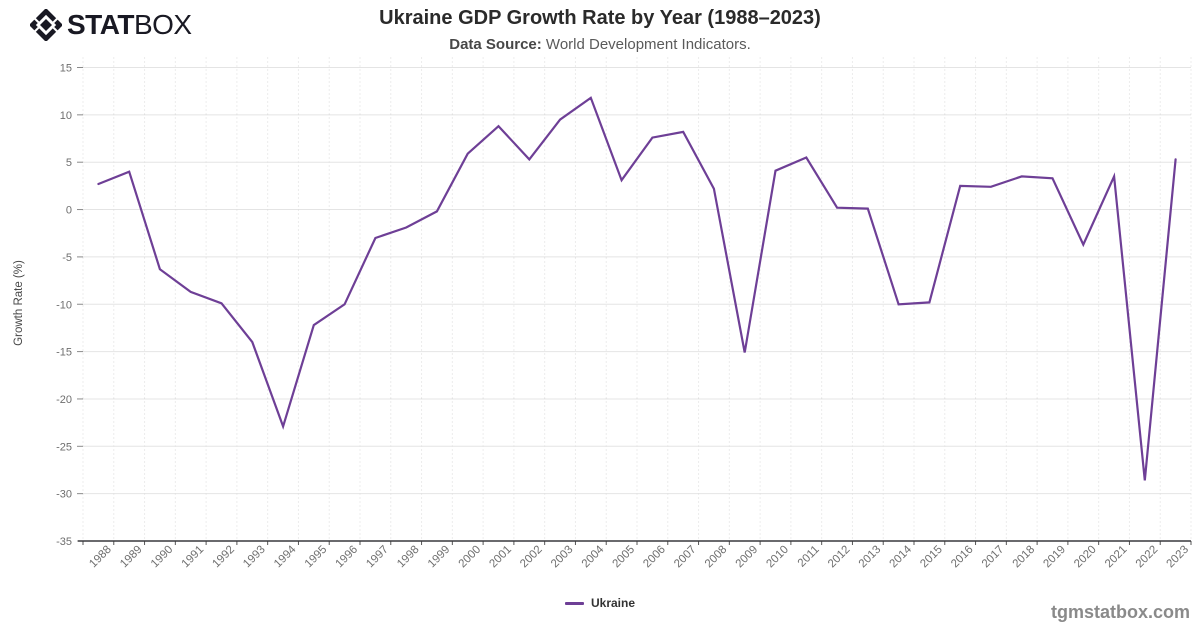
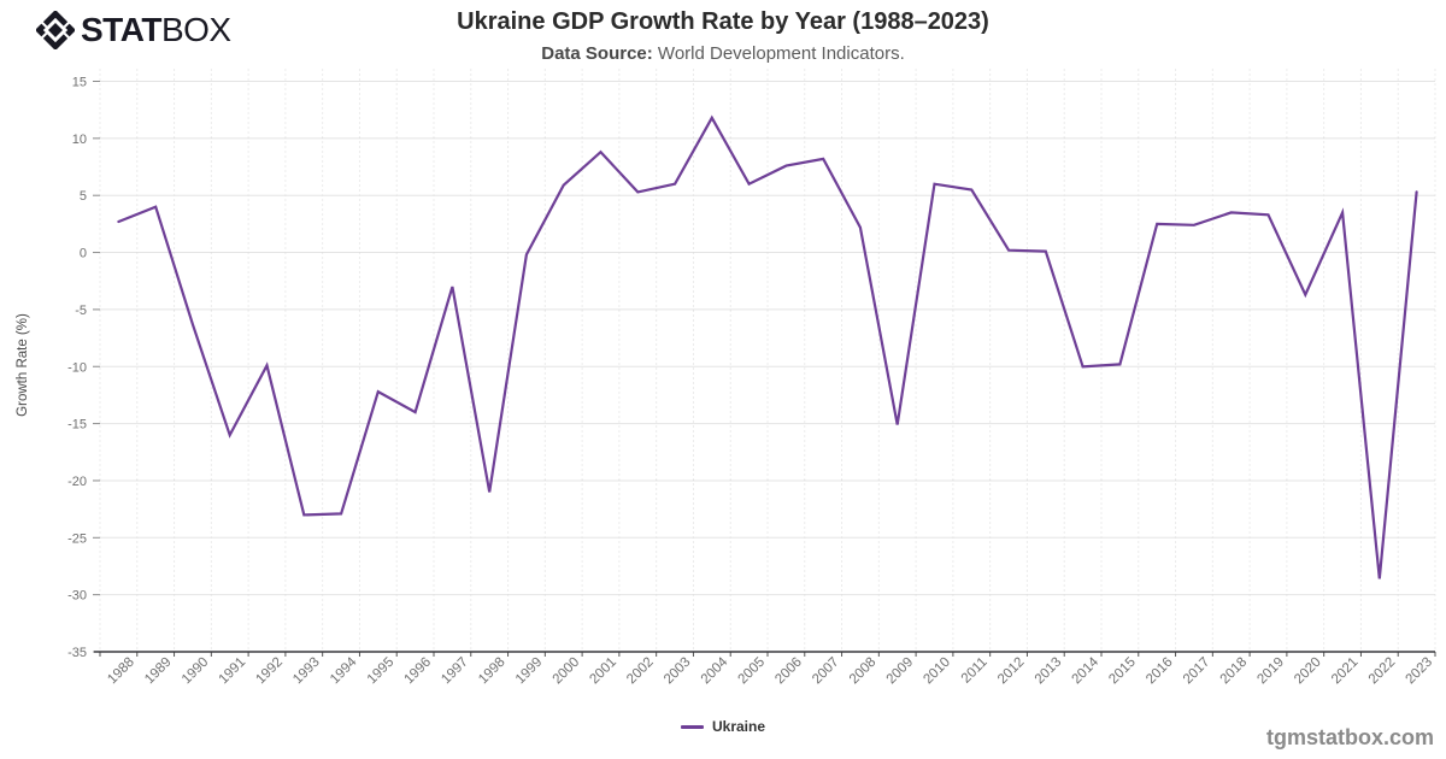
1991: -9 -> -16
1993: -14 -> -23
1996: -10 -> -14
1998: -2 -> -21
2003: 10 -> 6
2005: 3 -> 6
2010: 4 -> 6
